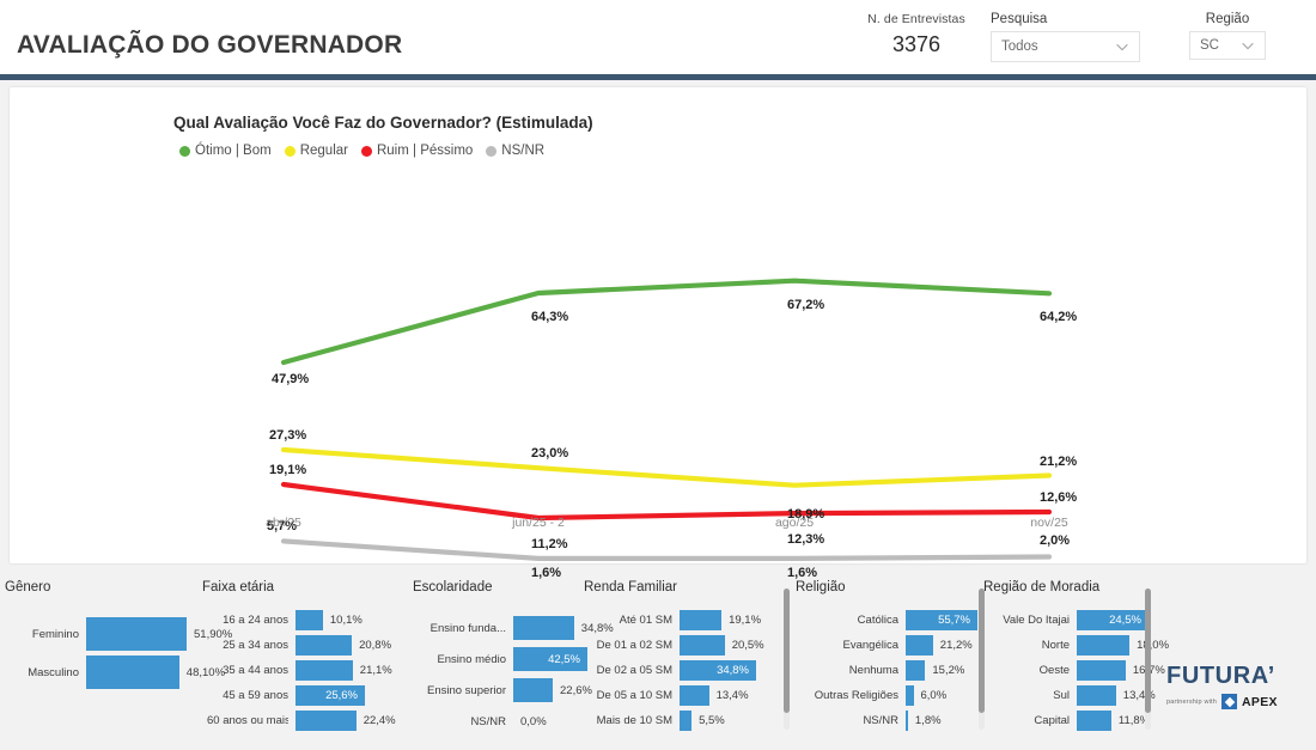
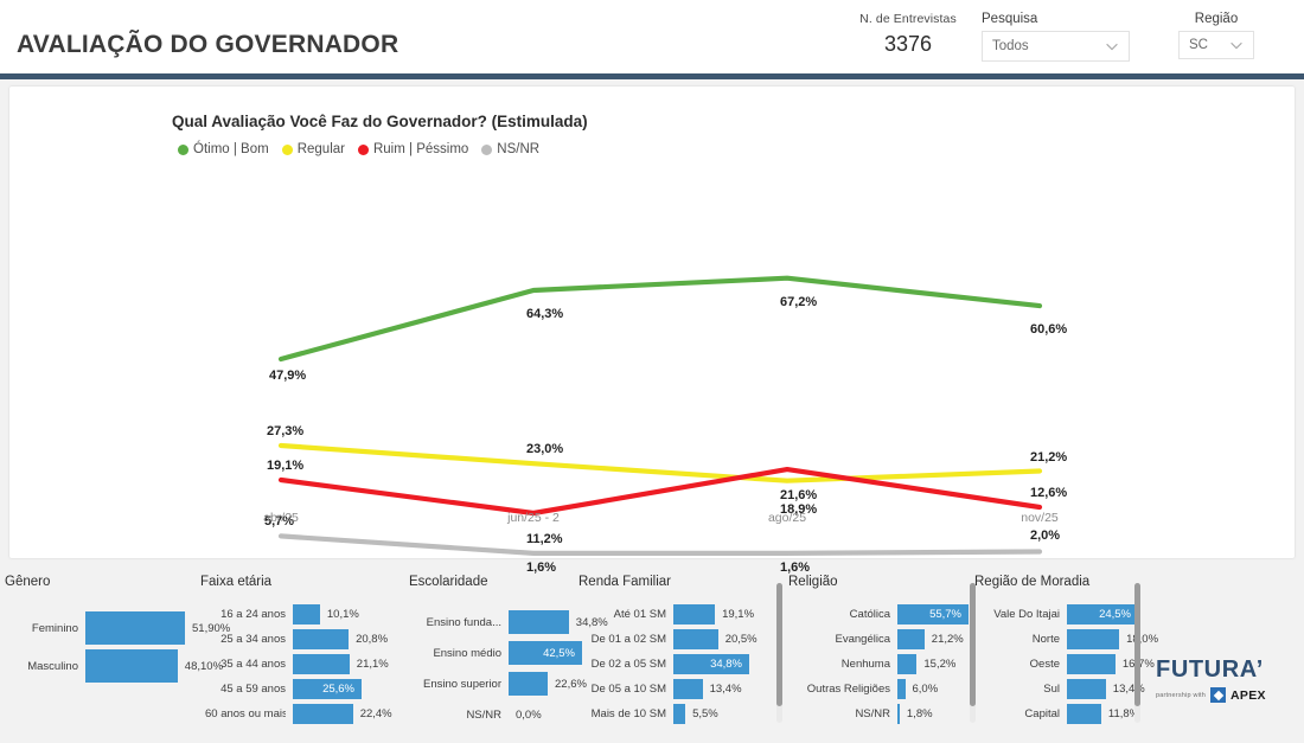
Ruim | Péssimo/ago/25: 12,3% -> 21,6%
Ótimo | Bom/nov/25: 64,2% -> 60,6%
